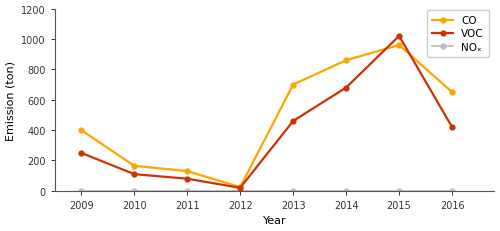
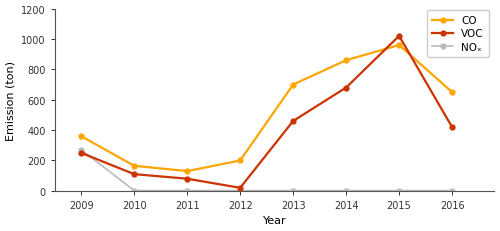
CO/2009: 400 -> 360
NOₓ/2009: 0 -> 270
CO/2012: 20 -> 200
